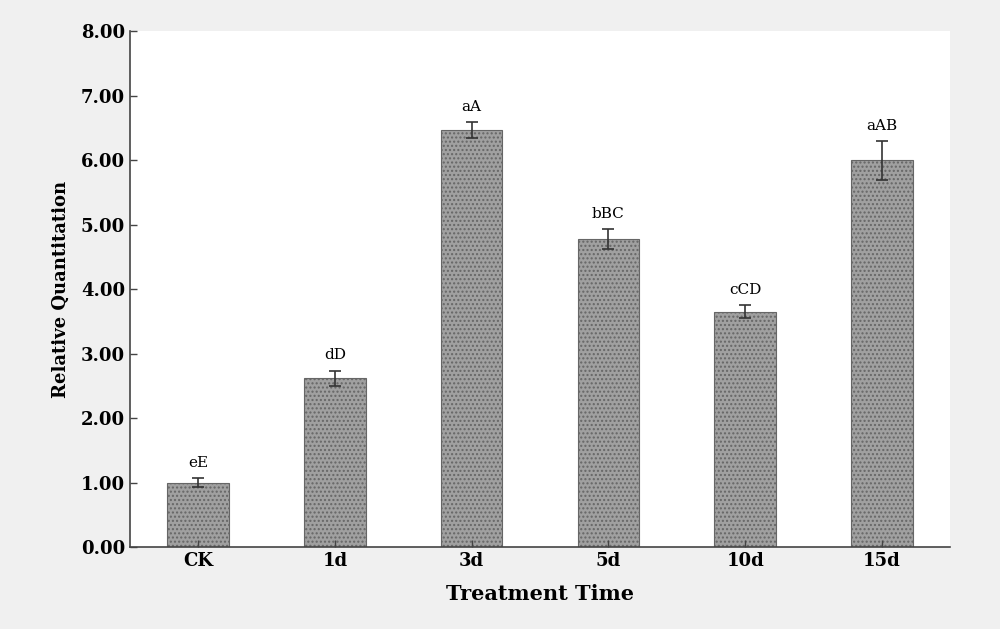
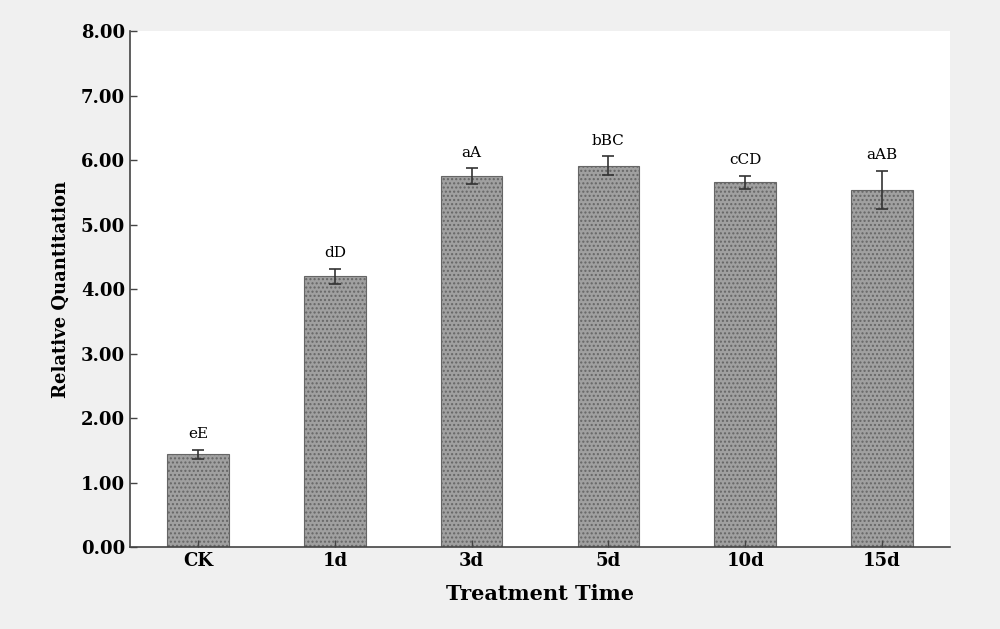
CK: 1.00 -> 1.44
1d: 2.62 -> 4.20
3d: 6.47 -> 5.76
5d: 4.78 -> 5.92
10d: 3.65 -> 5.66
15d: 6.00 -> 5.54
